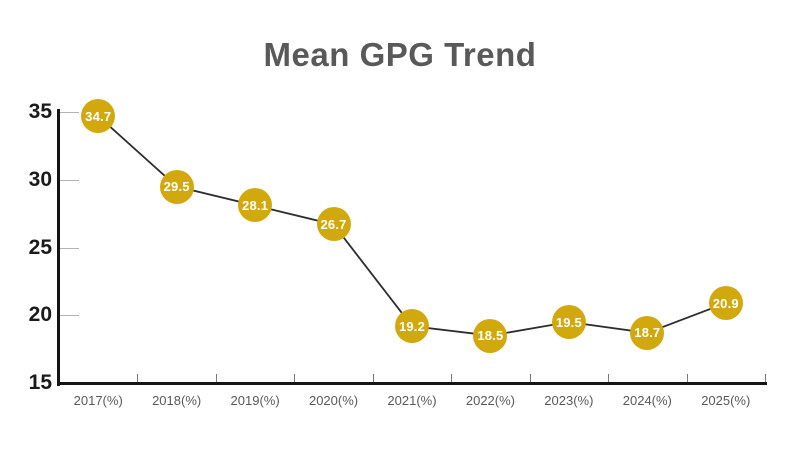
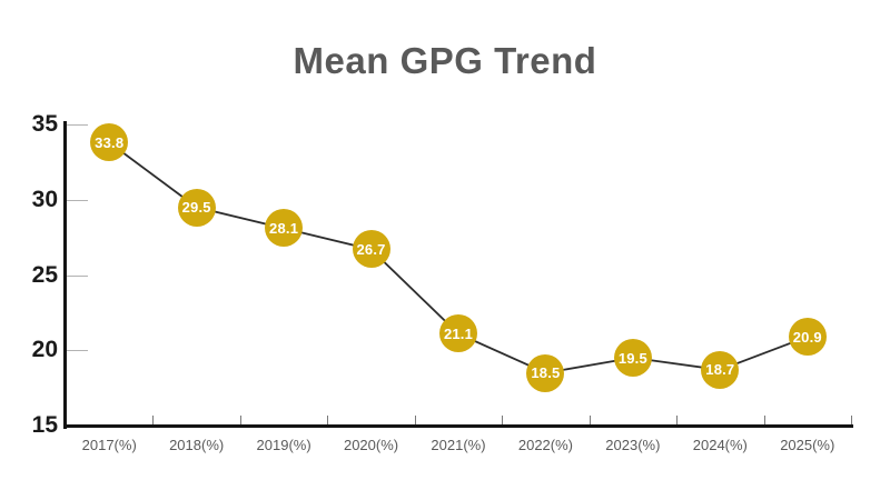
2017(%): 34.7 -> 33.8
2021(%): 19.2 -> 21.1
